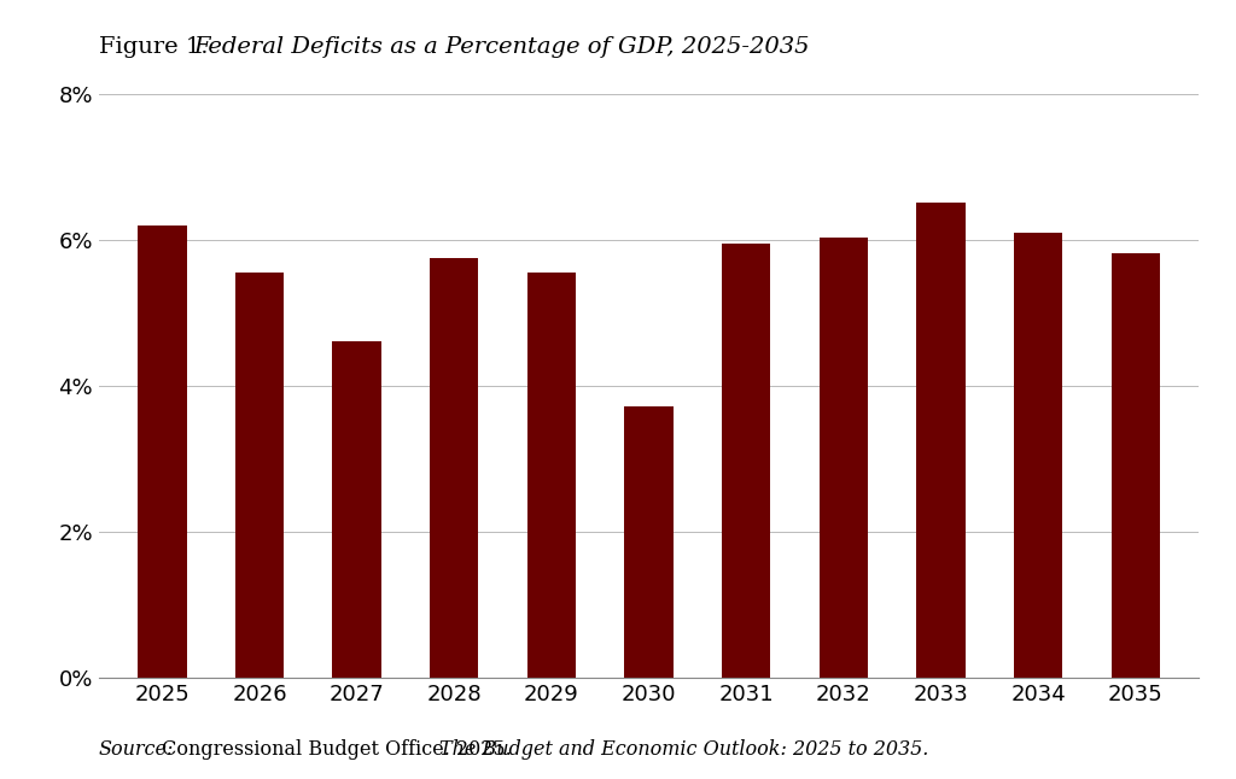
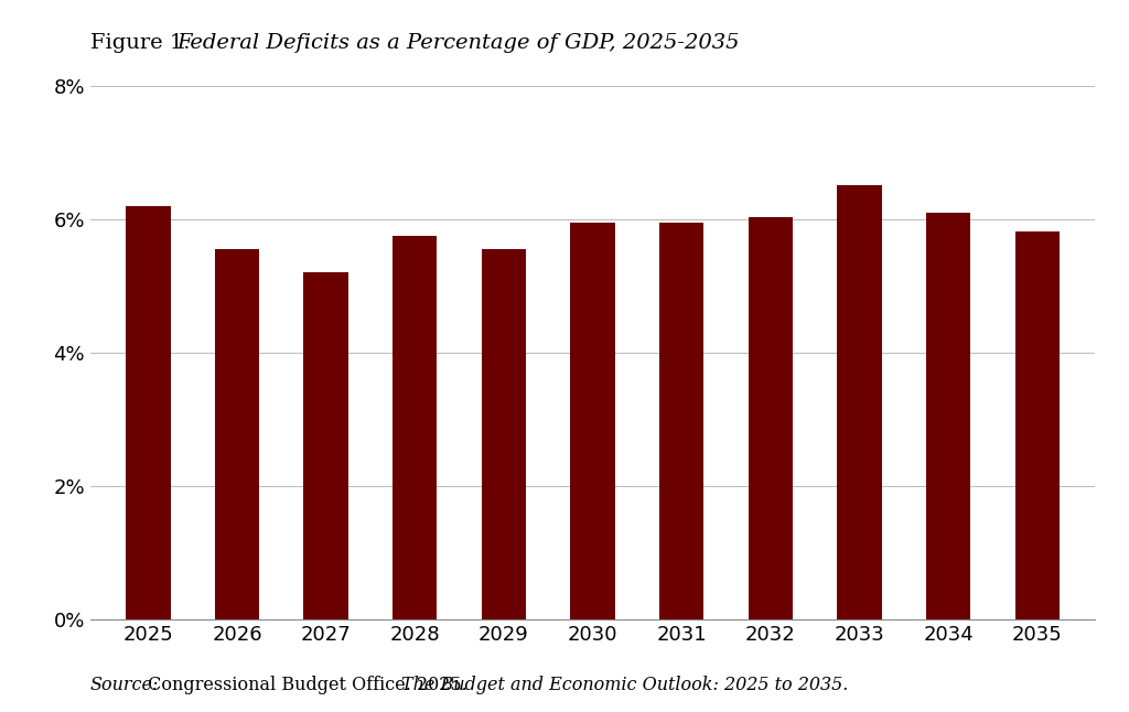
2027: 4.60% -> 5.20%
2030: 3.72% -> 5.95%
